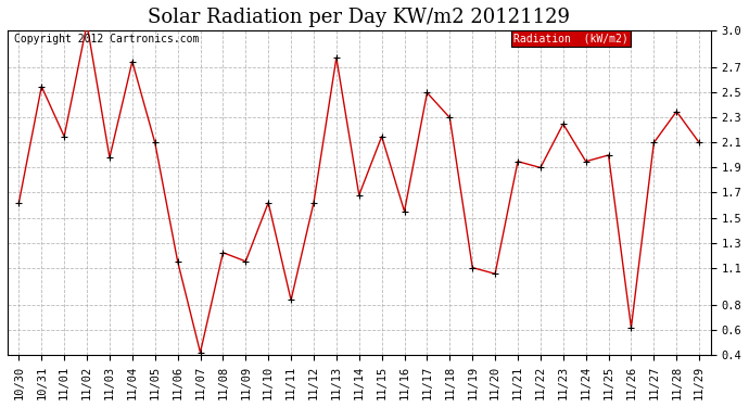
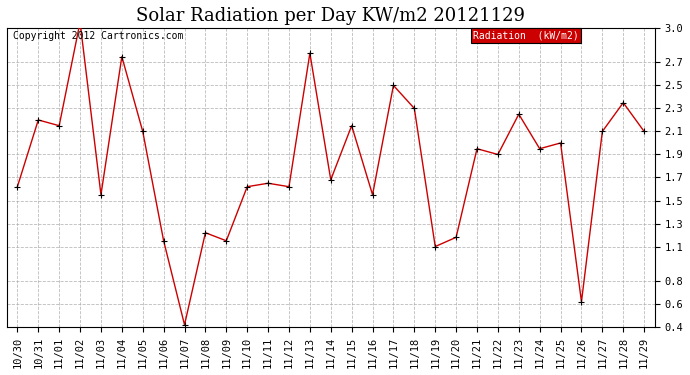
10/31: 2.55 -> 2.20
11/03: 1.98 -> 1.55
11/11: 0.84 -> 1.65
11/20: 1.05 -> 1.18
